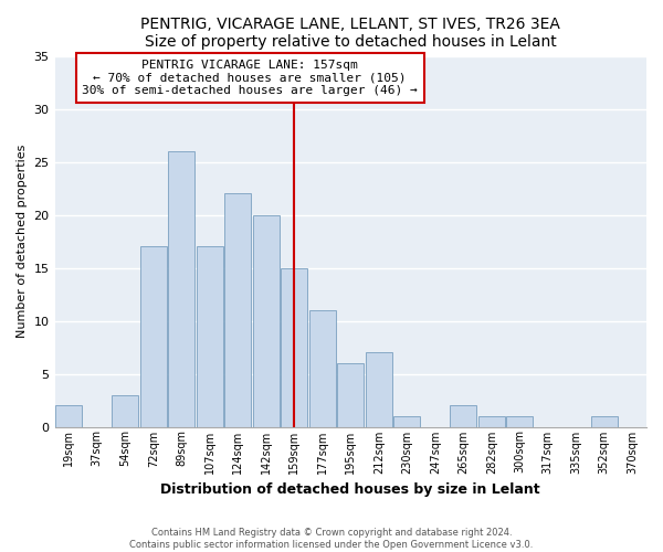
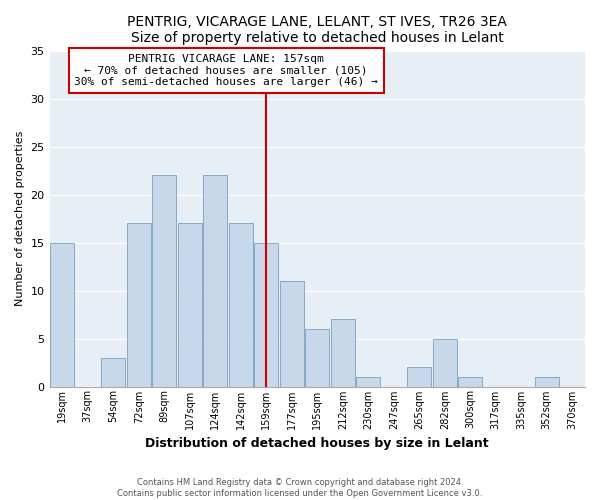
19sqm: 2 -> 15
89sqm: 26 -> 22
142sqm: 20 -> 17
282sqm: 1 -> 5
